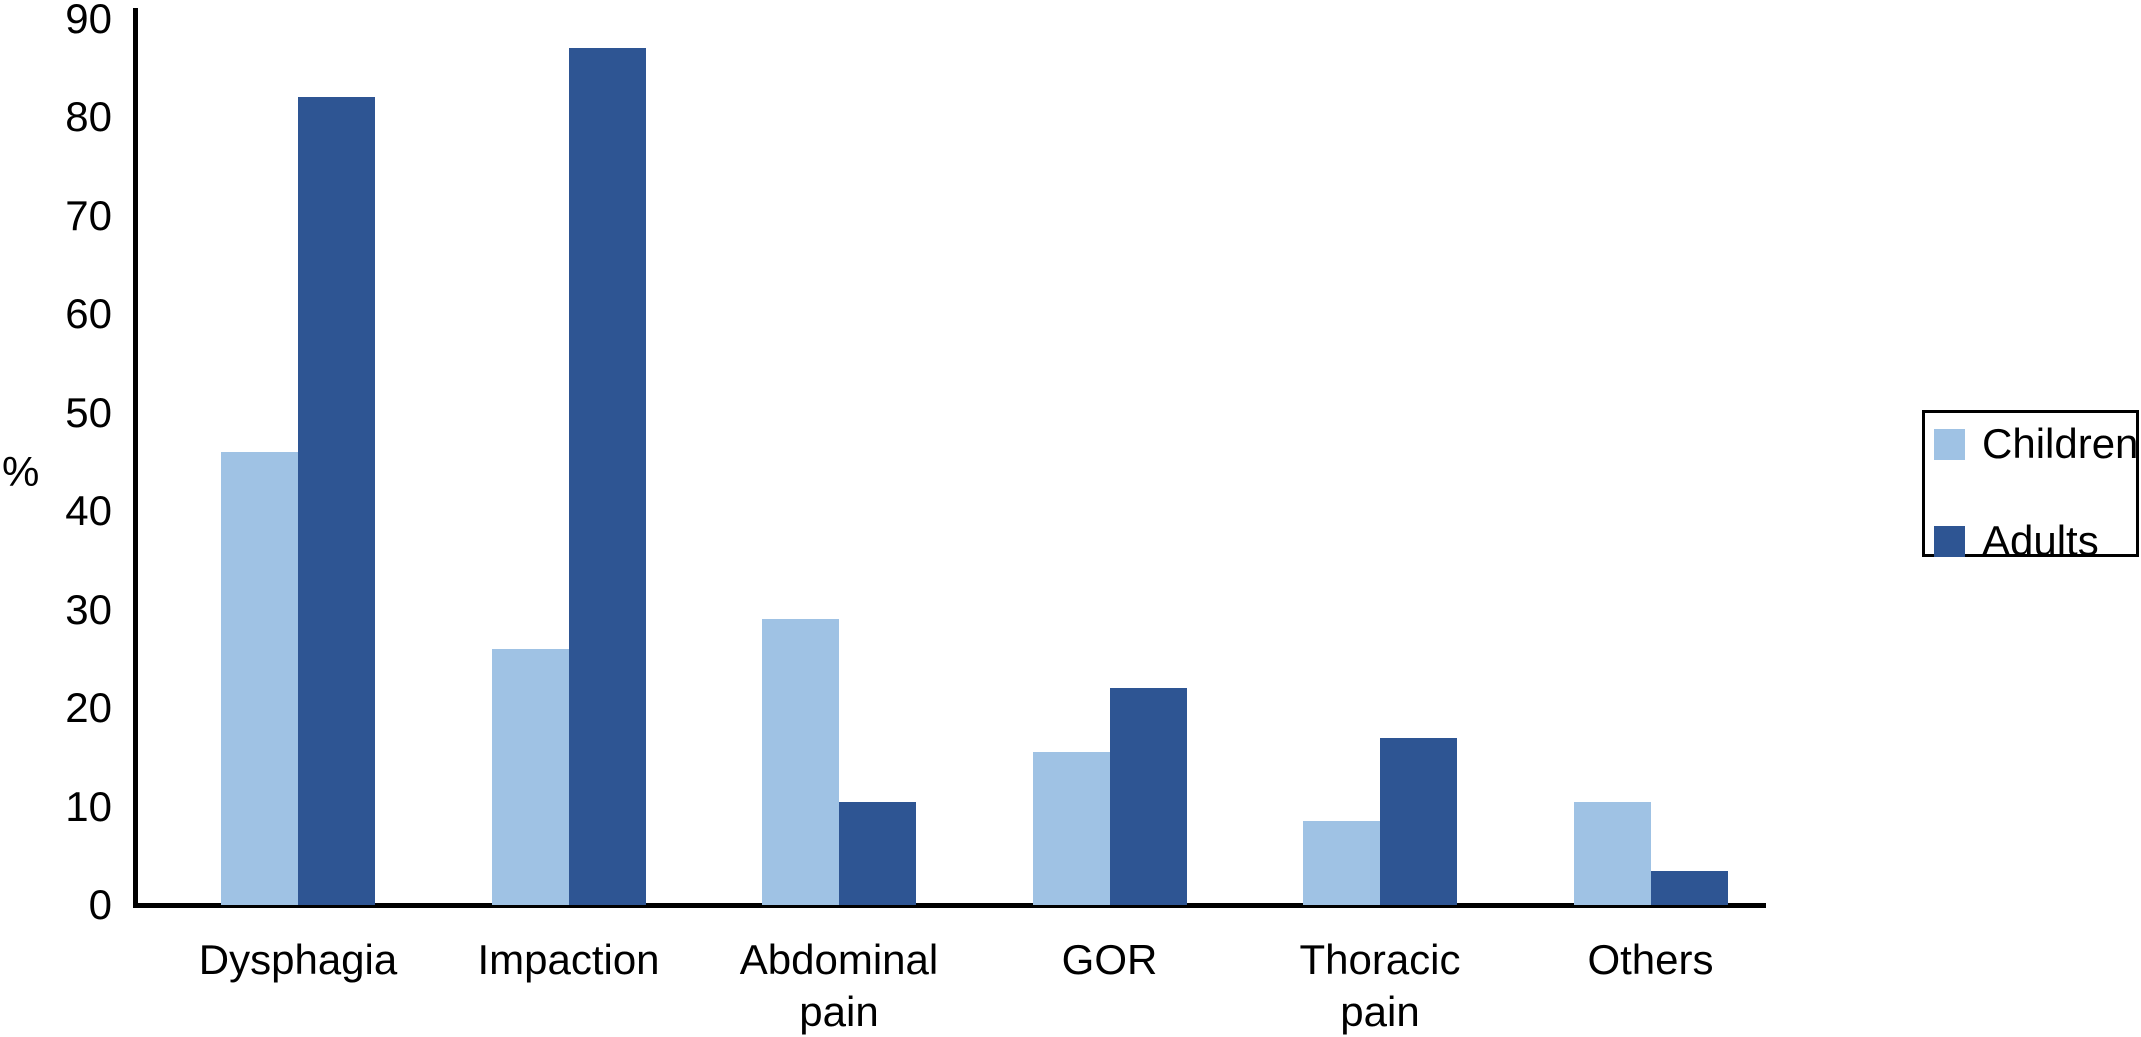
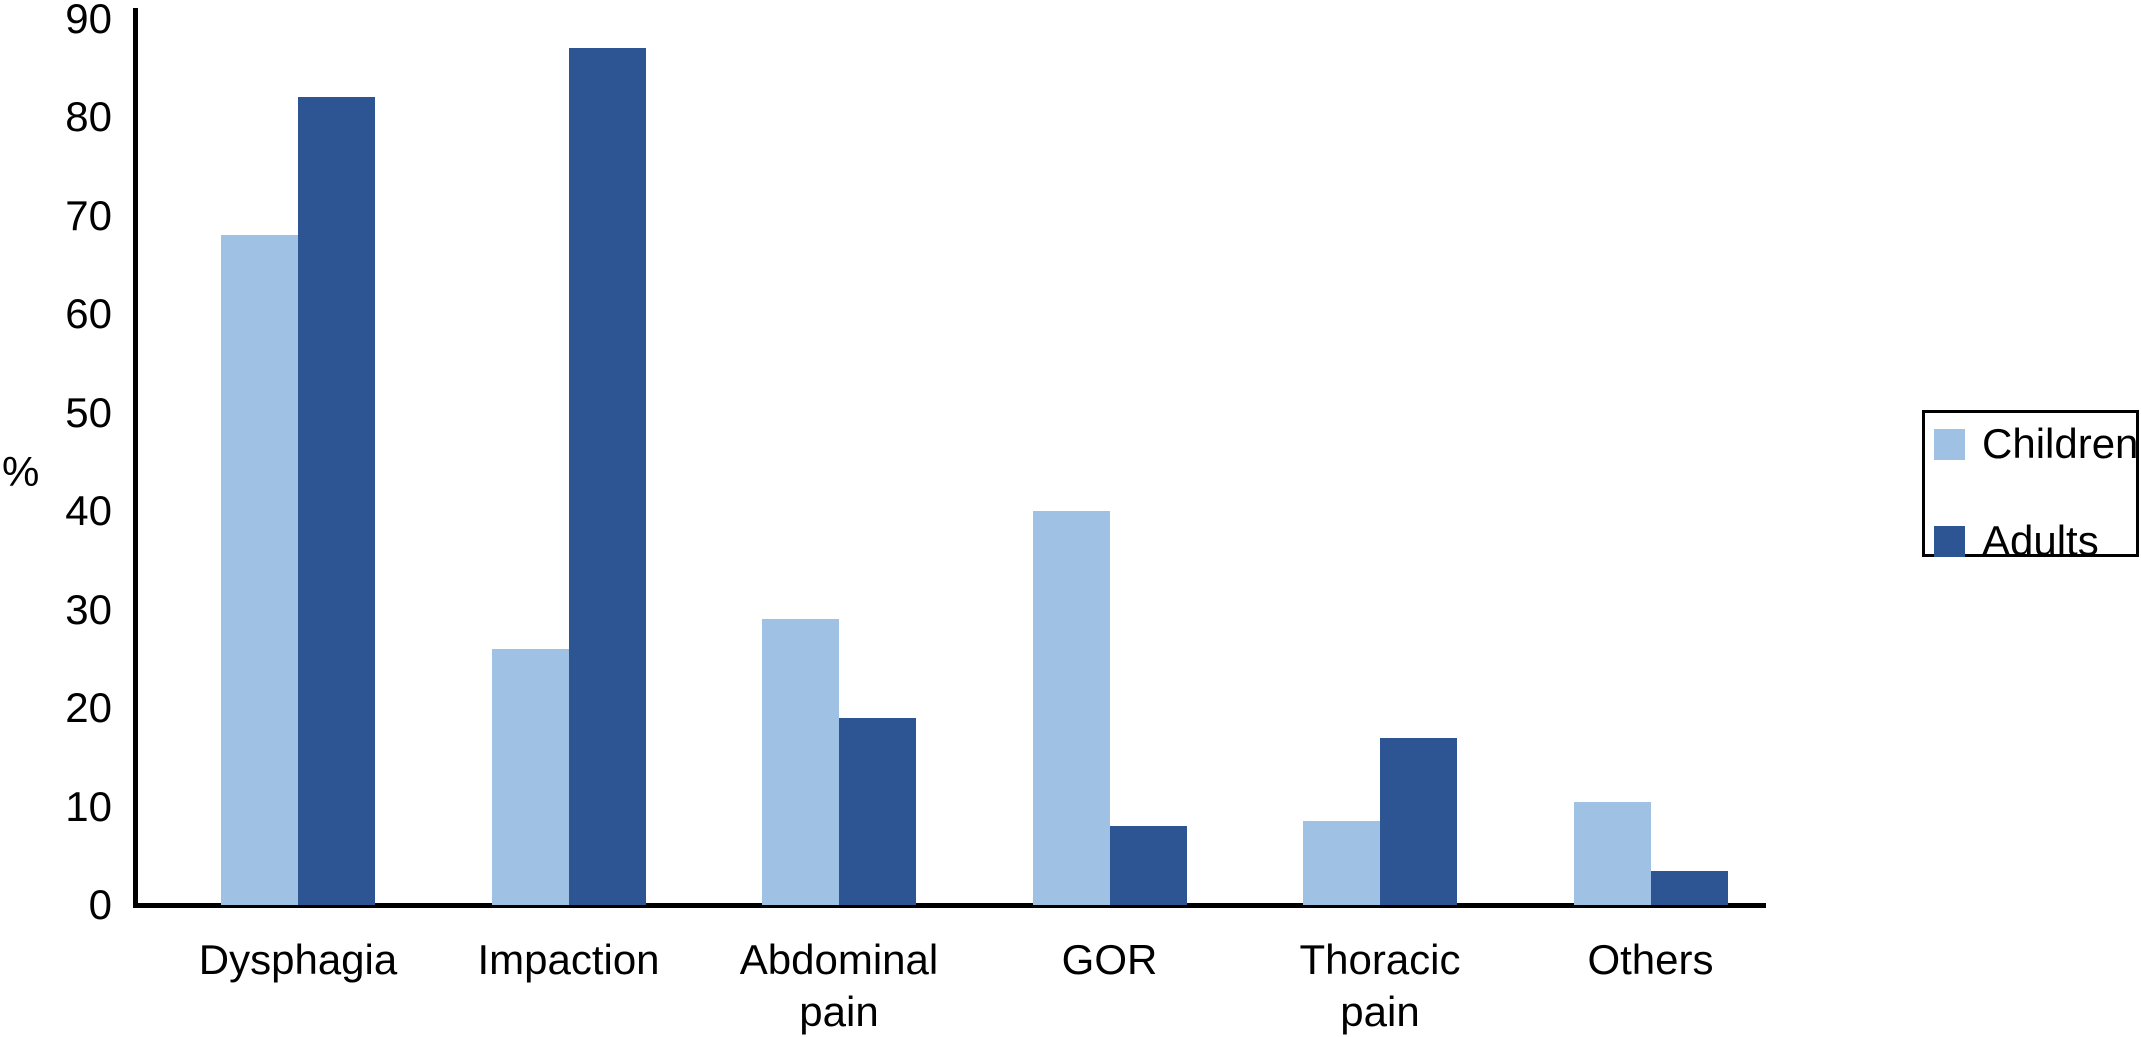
Children/Dysphagia: 46 -> 68
Adults/Abdominal pain: 10 -> 19
Children/GOR: 16 -> 40
Adults/GOR: 22 -> 8
